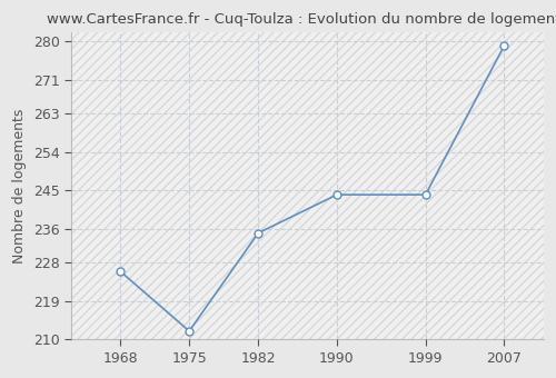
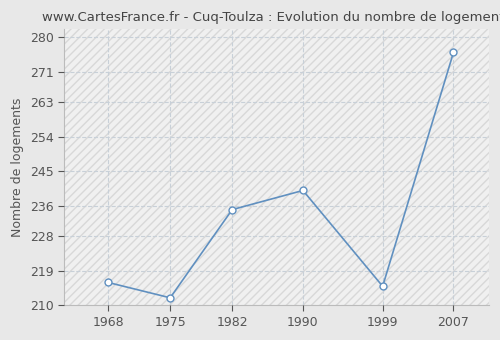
1968: 226 -> 216
1990: 244 -> 240
1999: 244 -> 215
2007: 279 -> 276
